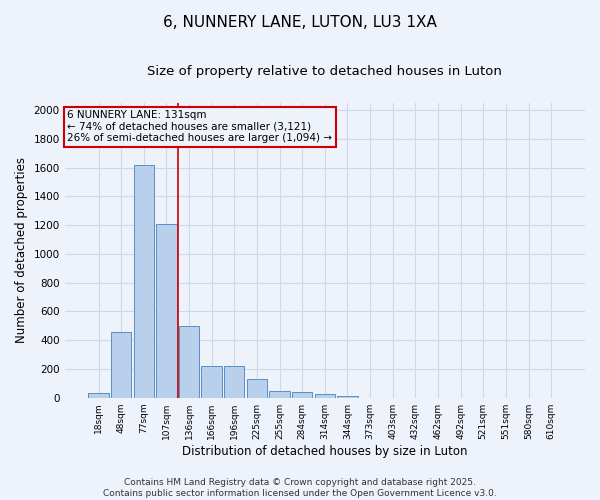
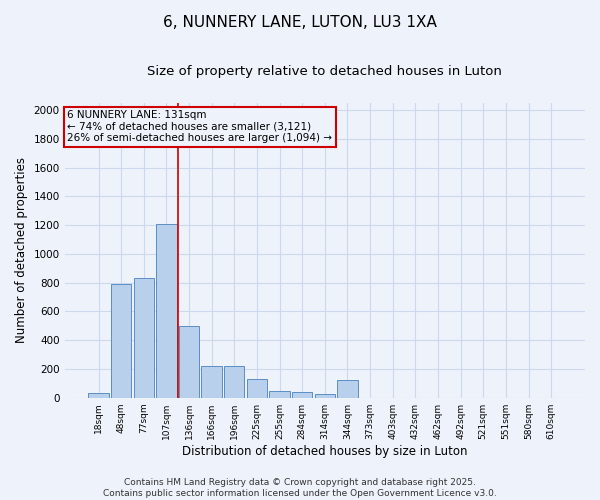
48sqm: 460 -> 790
77sqm: 1620 -> 830
344sqm: 20 -> 120
